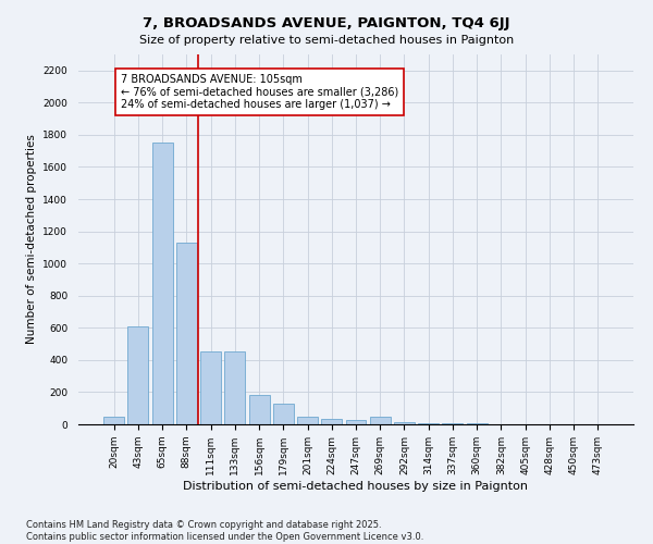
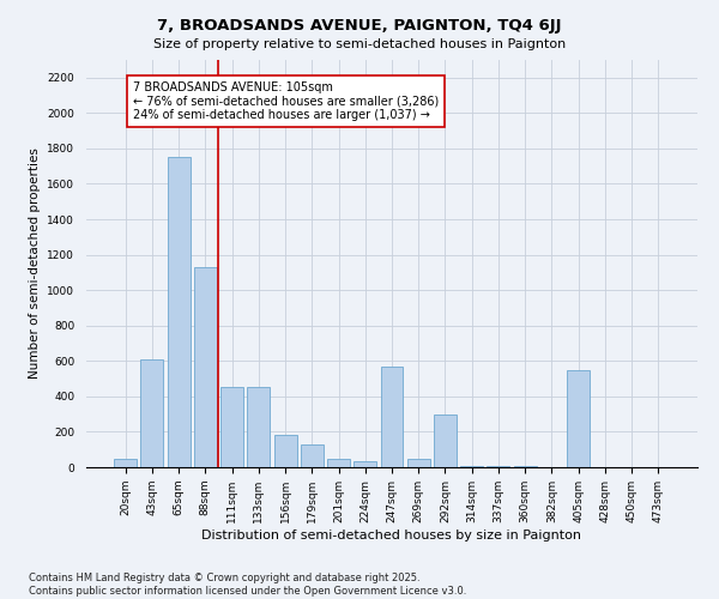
247sqm: 20 -> 570
292sqm: 20 -> 300
405sqm: 0 -> 550
